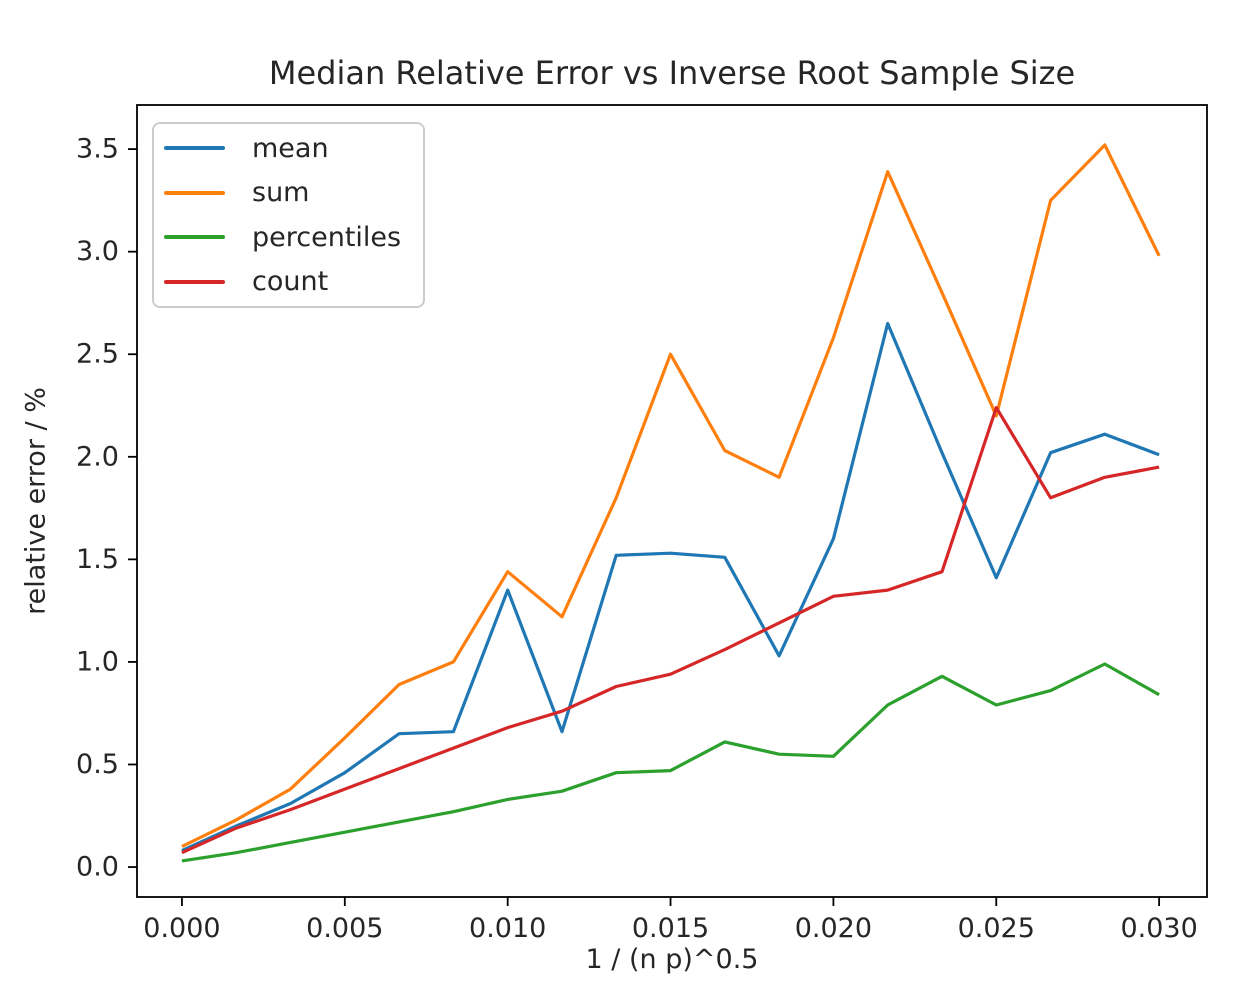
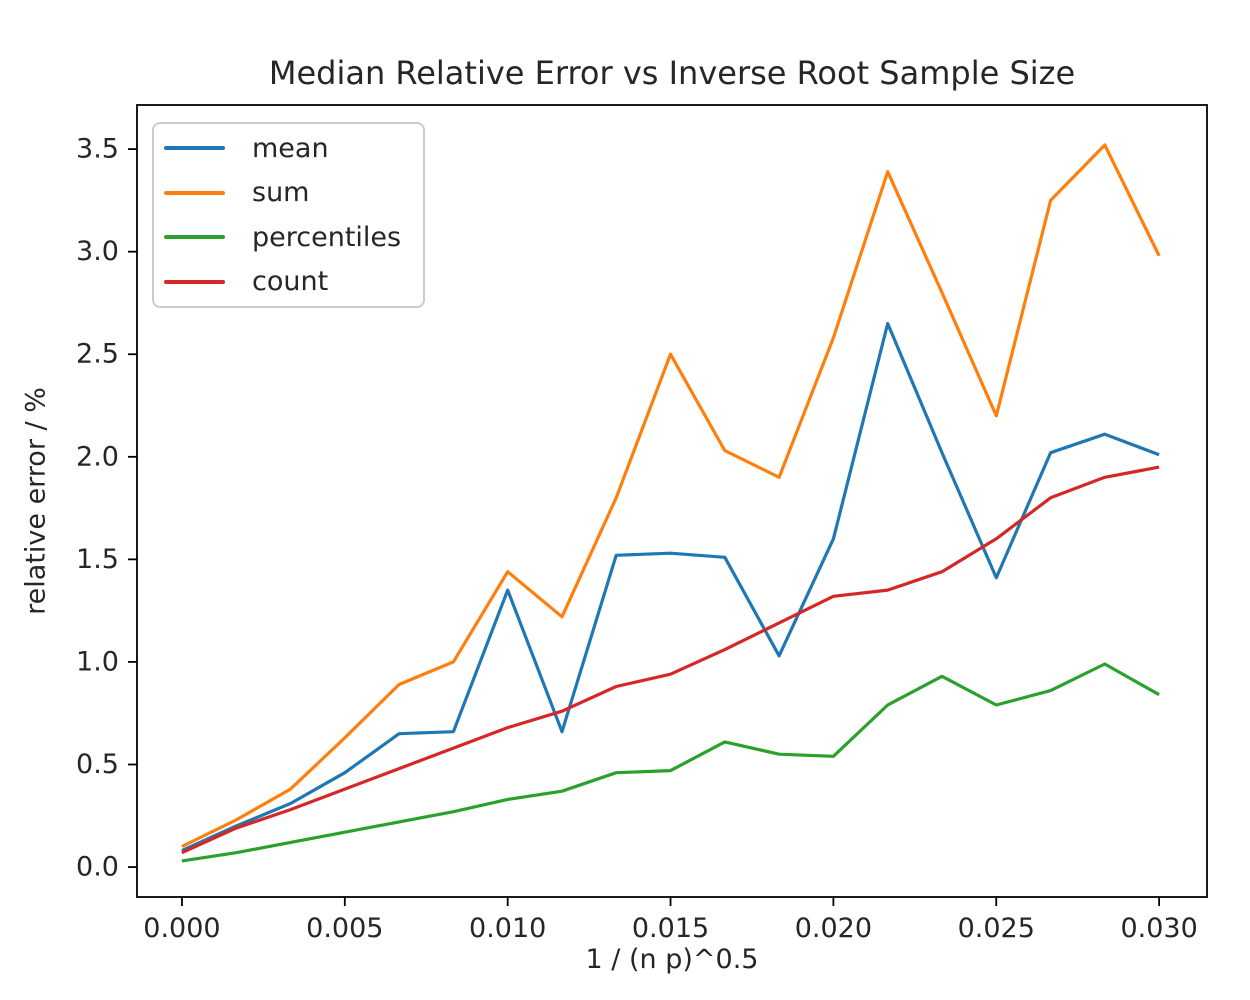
count/0.025: 2.24 -> 1.60
